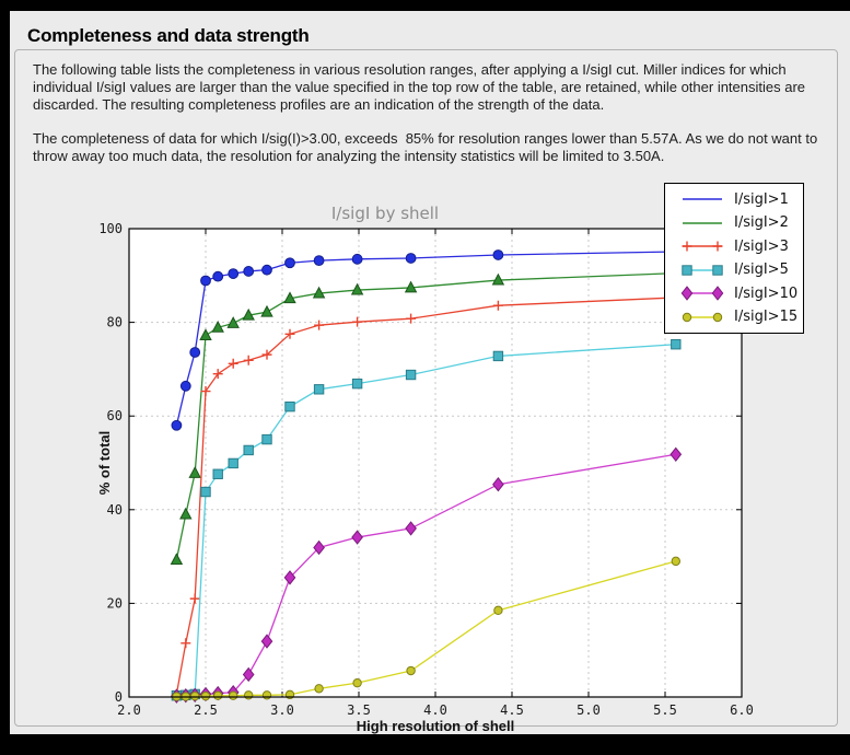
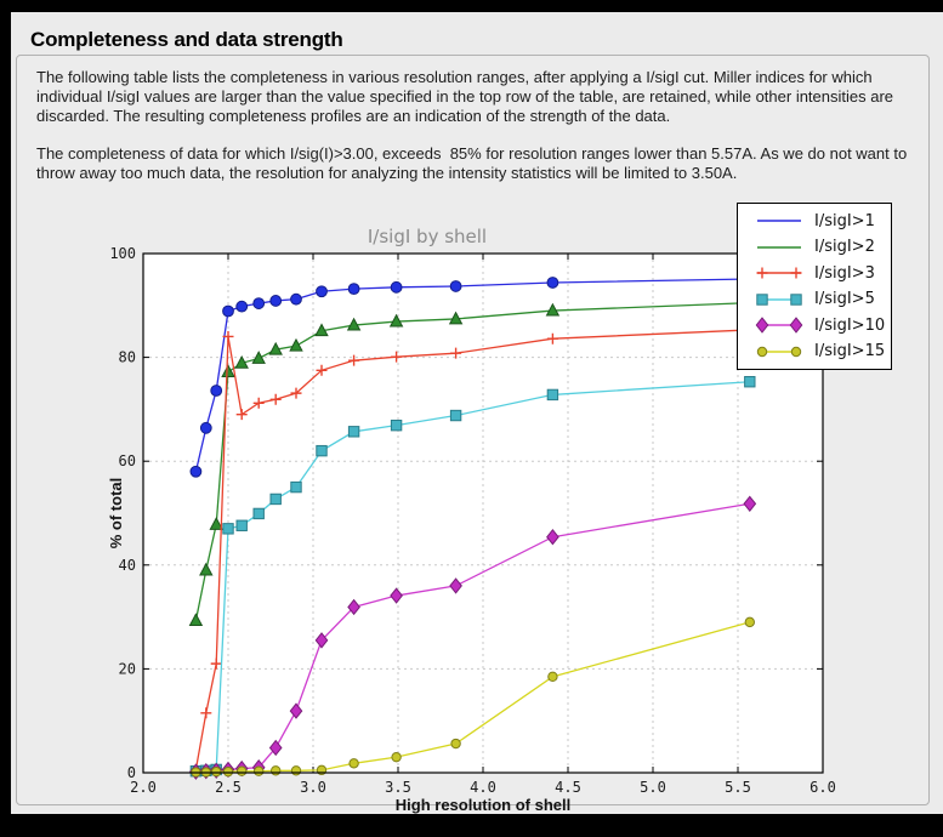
I/sigI>3/2.5: 65 -> 84
I/sigI>5/2.5: 44 -> 47
